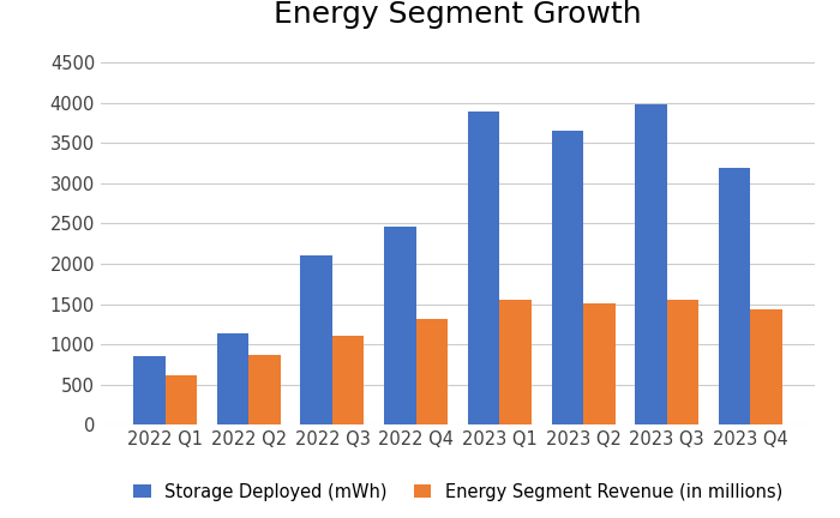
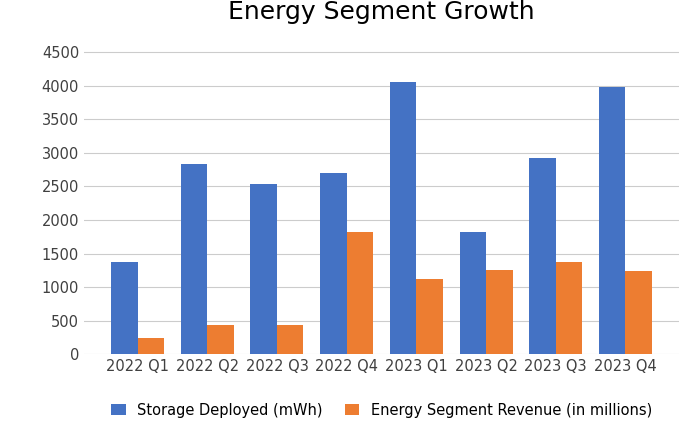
Storage Deployed (mWh)/2022 Q1: 850 -> 1380
Energy Segment Revenue (in millions)/2022 Q1: 620 -> 240
Storage Deployed (mWh)/2022 Q2: 1130 -> 2840
Energy Segment Revenue (in millions)/2022 Q2: 870 -> 440
Storage Deployed (mWh)/2022 Q3: 2100 -> 2540
Energy Segment Revenue (in millions)/2022 Q3: 1100 -> 440
Storage Deployed (mWh)/2022 Q4: 2460 -> 2700
Energy Segment Revenue (in millions)/2022 Q4: 1310 -> 1820
Storage Deployed (mWh)/2023 Q1: 3890 -> 4060
Energy Segment Revenue (in millions)/2023 Q1: 1550 -> 1120
Storage Deployed (mWh)/2023 Q2: 3650 -> 1820
Energy Segment Revenue (in millions)/2023 Q2: 1510 -> 1260
Storage Deployed (mWh)/2023 Q3: 3980 -> 2920
Energy Segment Revenue (in millions)/2023 Q3: 1560 -> 1380
Storage Deployed (mWh)/2023 Q4: 3200 -> 3980
Energy Segment Revenue (in millions)/2023 Q4: 1440 -> 1240
